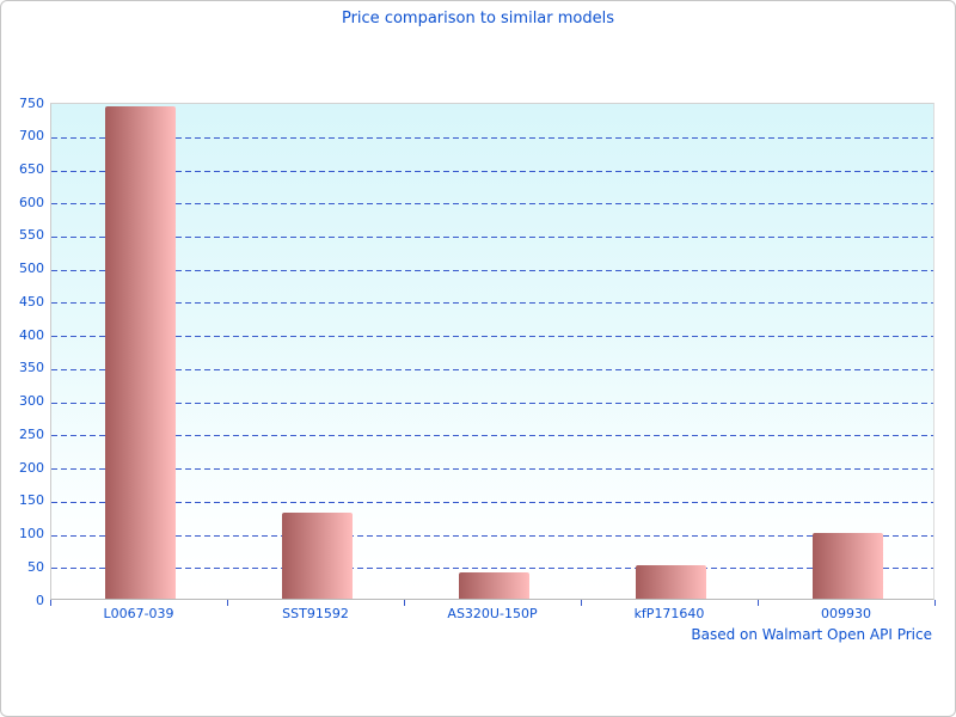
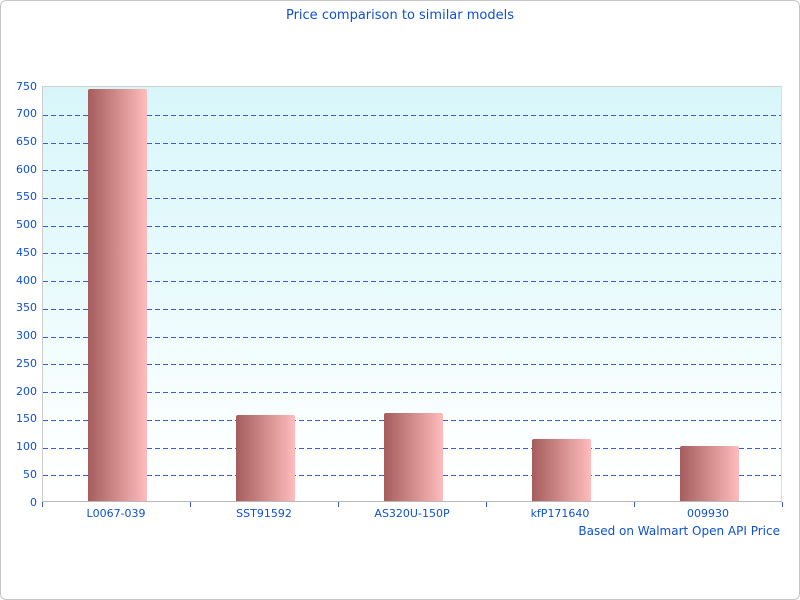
SST91592: 130 -> 160
AS320U-150P: 40 -> 160
kfP171640: 50 -> 110
